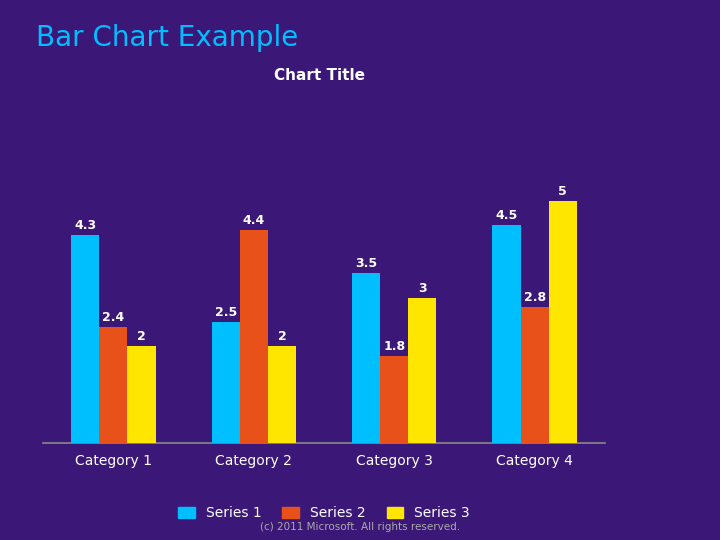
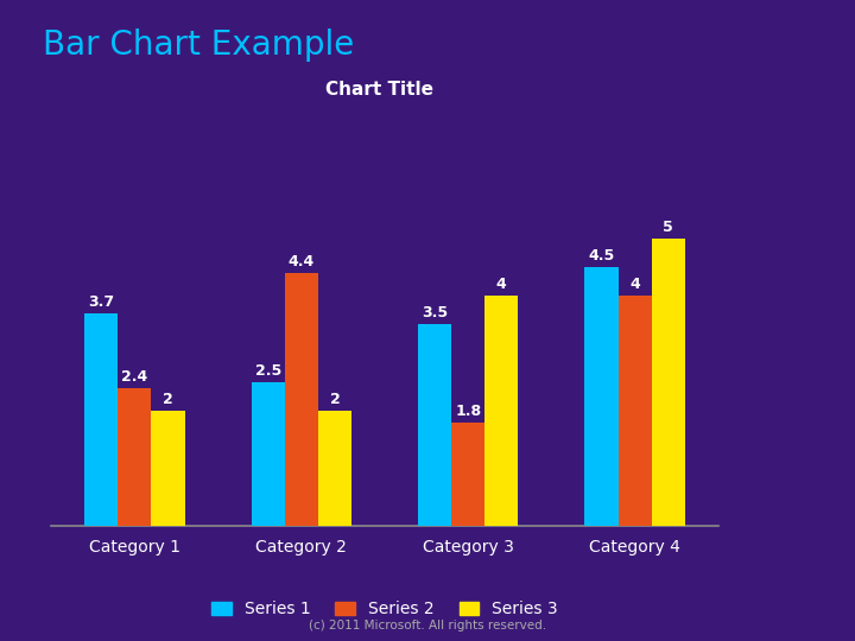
Series 1/Category 1: 4.3 -> 3.7
Series 3/Category 3: 3 -> 4
Series 2/Category 4: 3 -> 4
